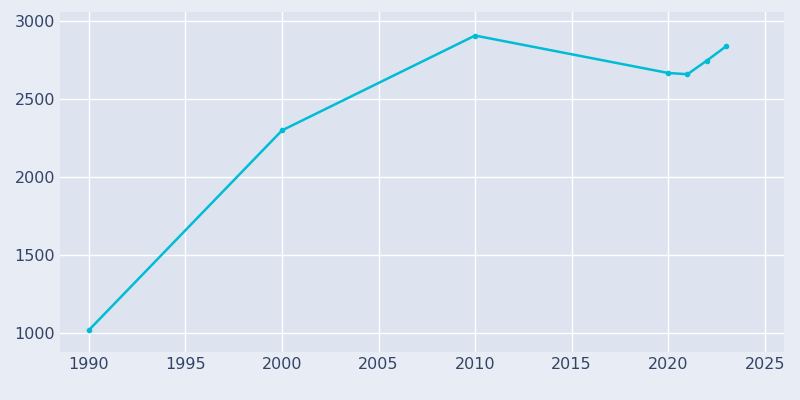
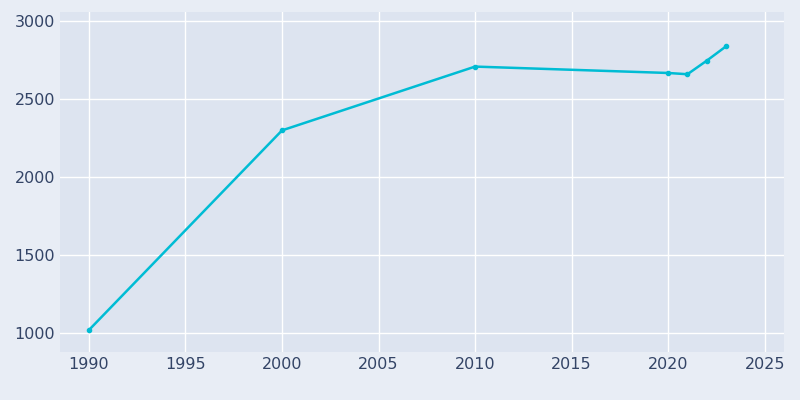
2010: 2910 -> 2710
